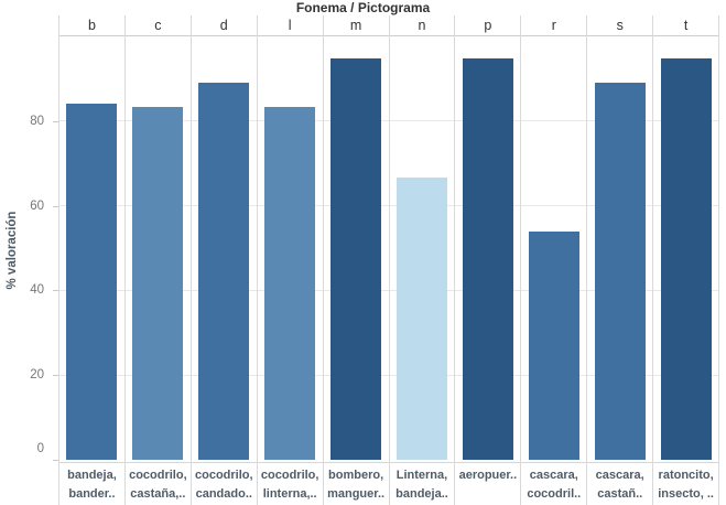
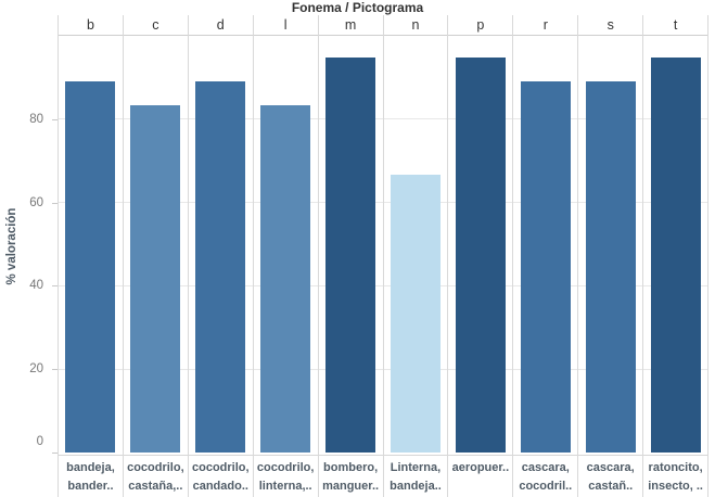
b: 84 -> 89
r: 54 -> 89
